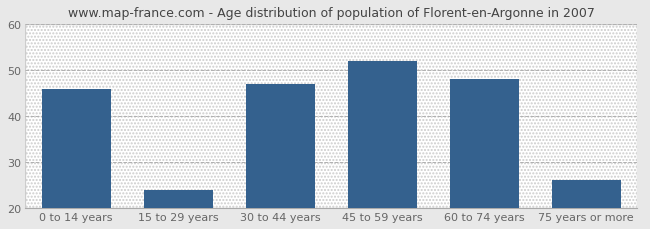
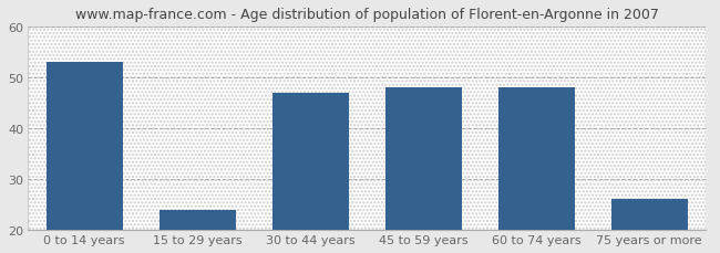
0 to 14 years: 46 -> 53
45 to 59 years: 52 -> 48
